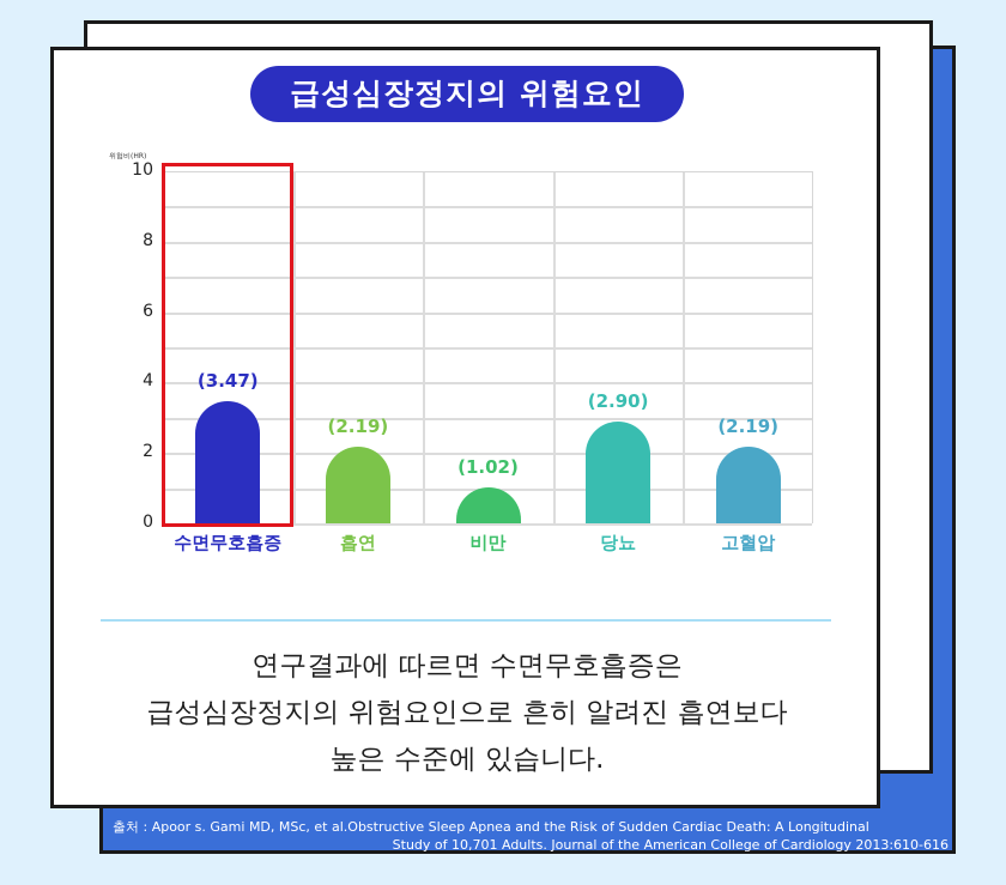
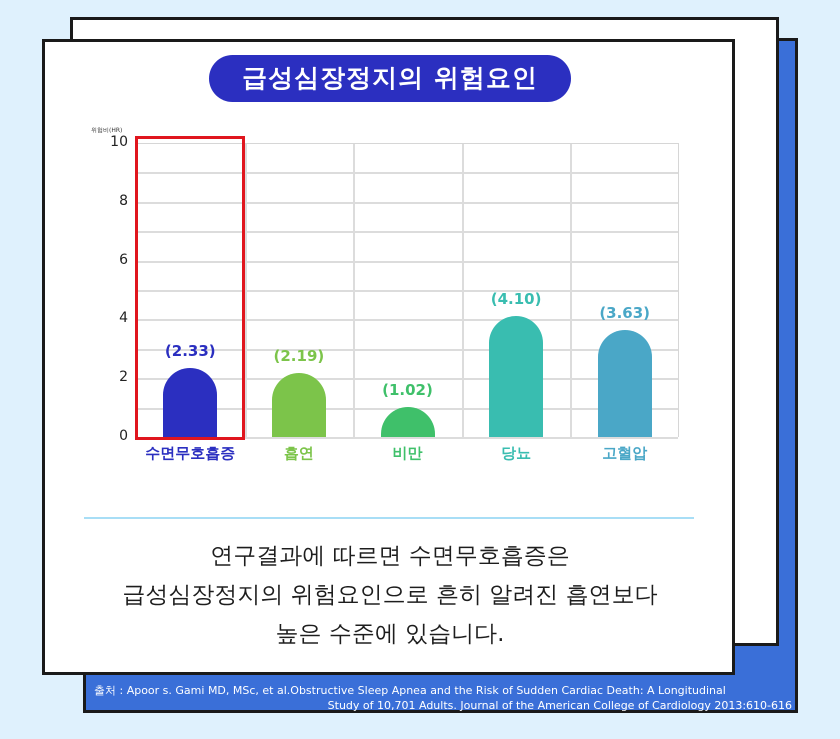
수면무호흡증: 3.47 -> 2.33
당뇨: 2.90 -> 4.10
고혈압: 2.19 -> 3.63
